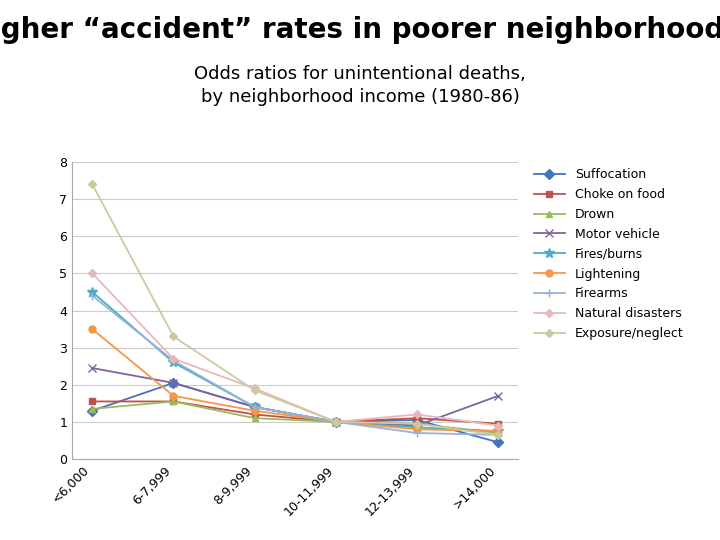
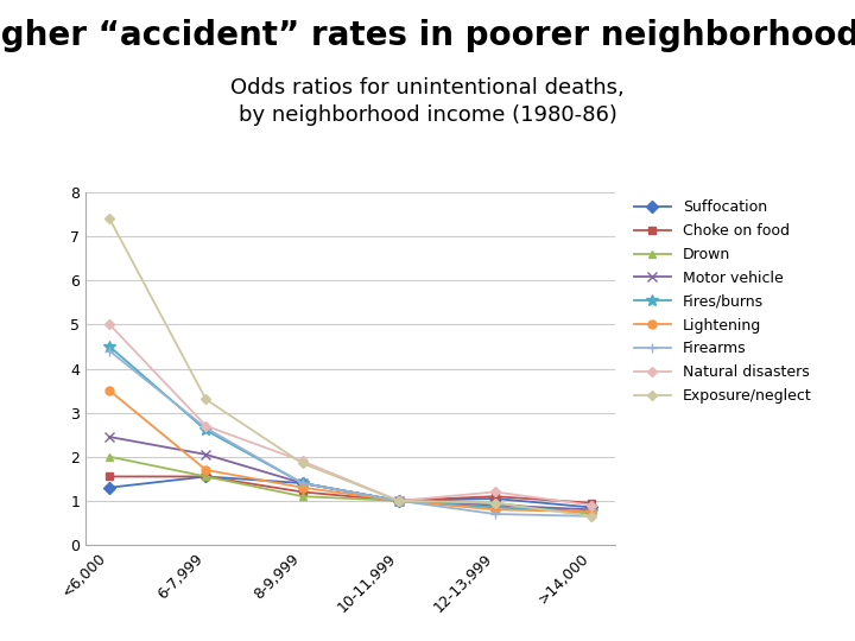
Drown/<6,000: 1.35 -> 2.00
Suffocation/6-7,999: 2.05 -> 1.55
Suffocation/>14,000: 0.45 -> 0.85
Motor vehicle/>14,000: 1.70 -> 0.80
